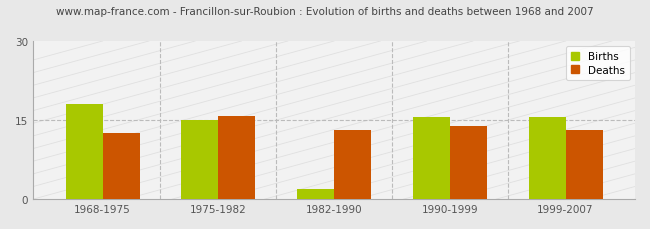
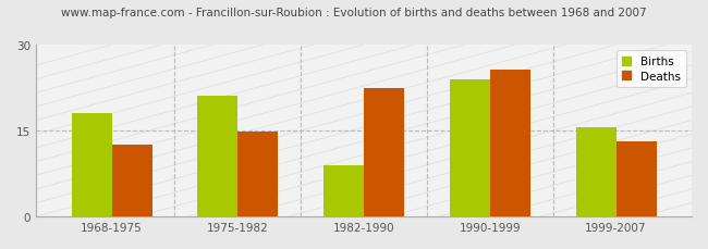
Births/1975-1982: 15.0 -> 21.0
Deaths/1975-1982: 15.8 -> 14.8
Births/1982-1990: 2.0 -> 9.0
Deaths/1982-1990: 13.2 -> 22.4
Births/1990-1999: 15.5 -> 24.0
Deaths/1990-1999: 13.8 -> 25.6
